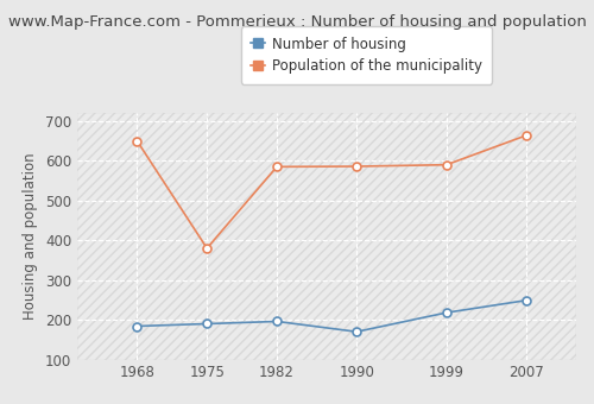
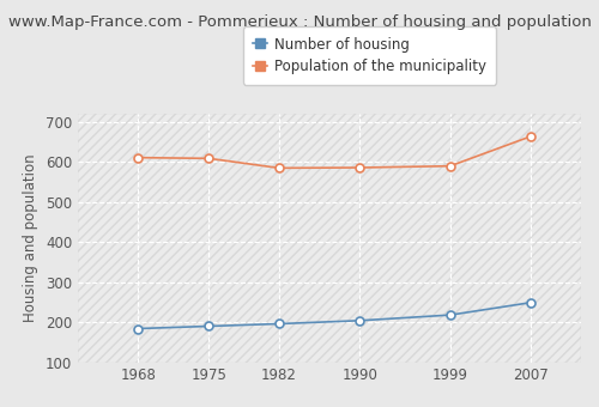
Population of the municipality/1968: 650 -> 611
Population of the municipality/1975: 380 -> 609
Number of housing/1990: 170 -> 204
